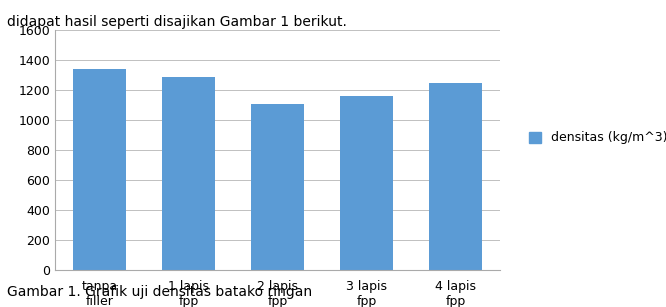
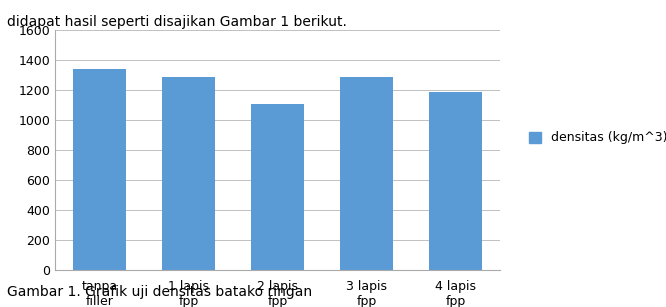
3 lapis fpp: 1160 -> 1290
4 lapis fpp: 1250 -> 1190
